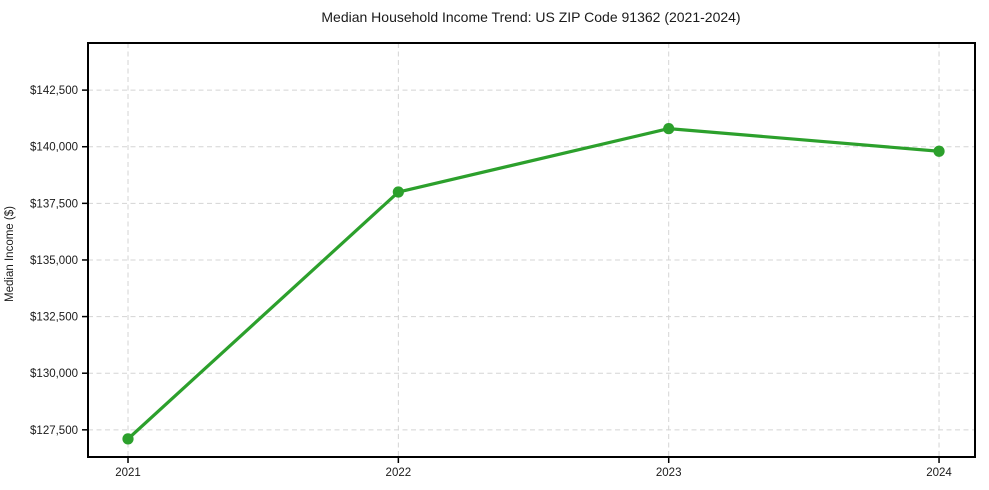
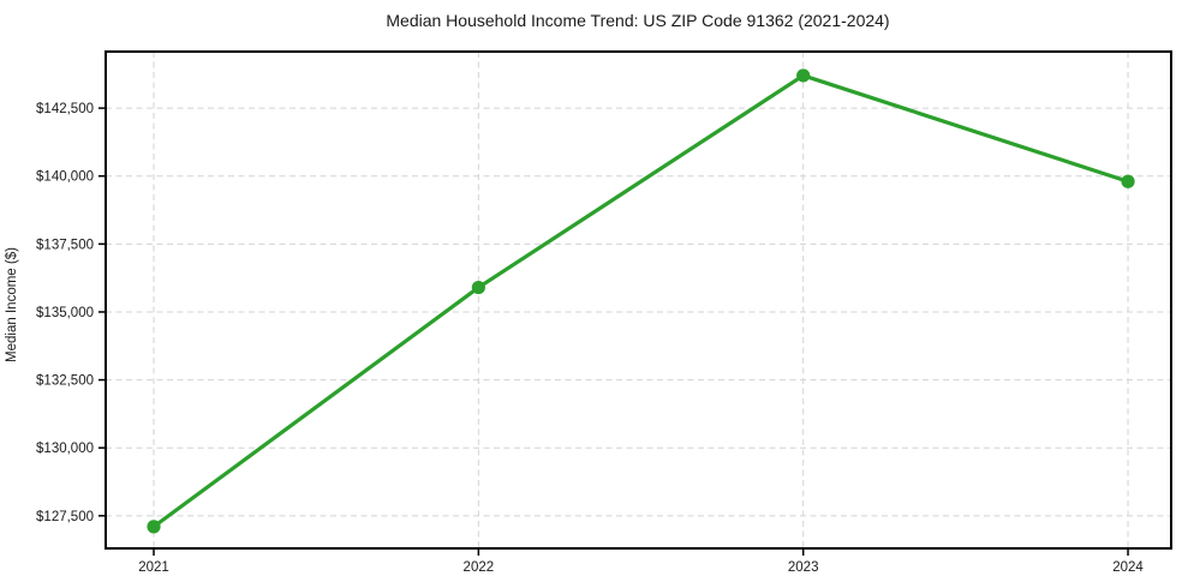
2022: $138000 -> $135900
2023: $140800 -> $143700
